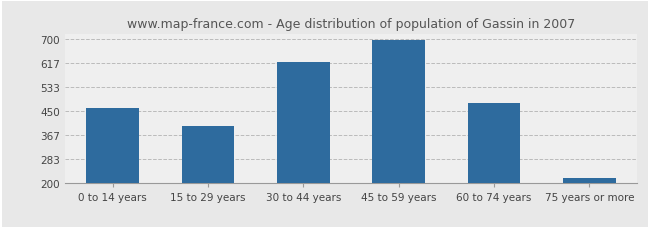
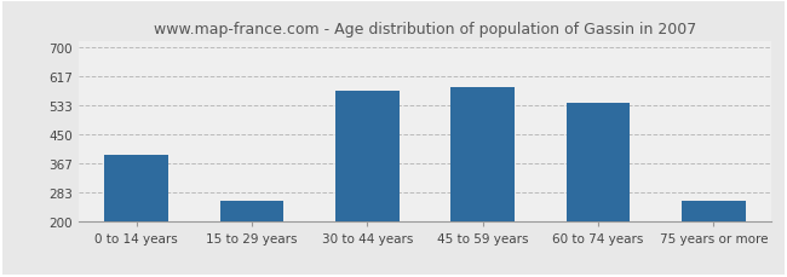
0 to 14 years: 460 -> 390
15 to 29 years: 400 -> 260
30 to 44 years: 622 -> 575
45 to 59 years: 698 -> 585
60 to 74 years: 480 -> 540
75 years or more: 218 -> 260
